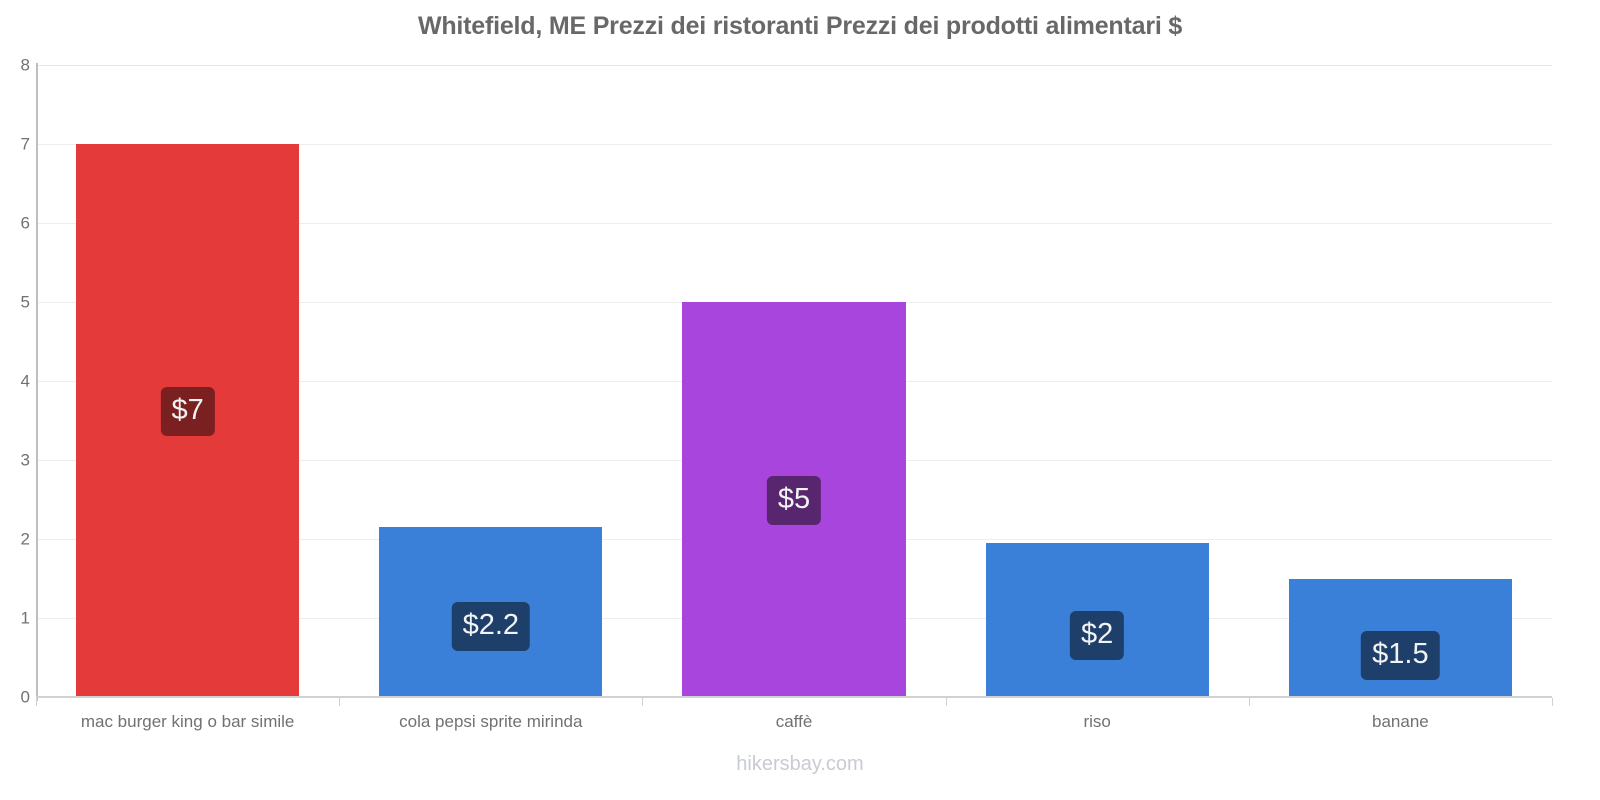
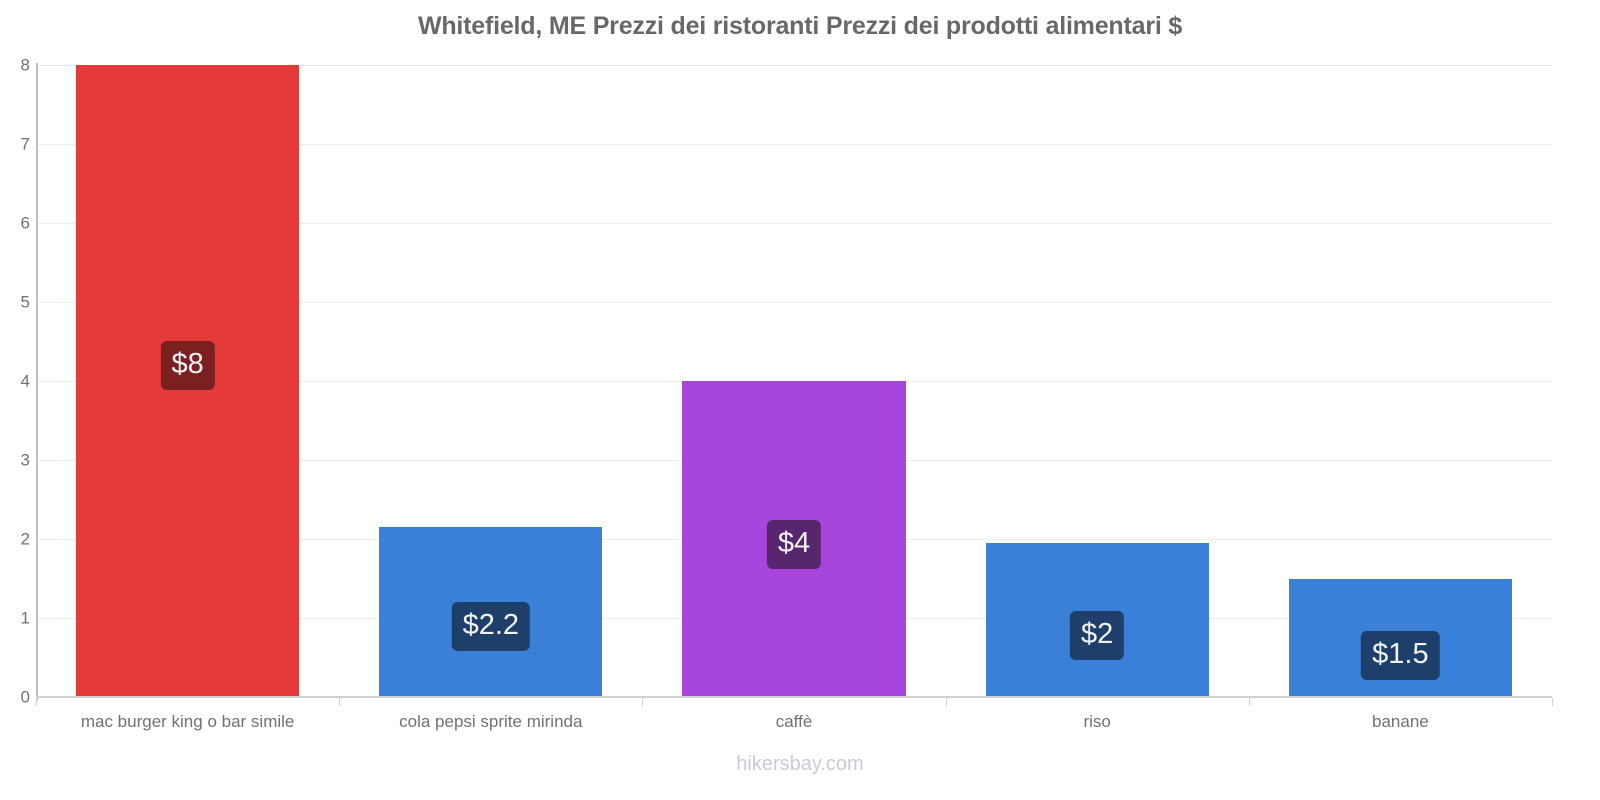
mac burger king o bar simile: $7 -> $8
caffè: $5 -> $4
